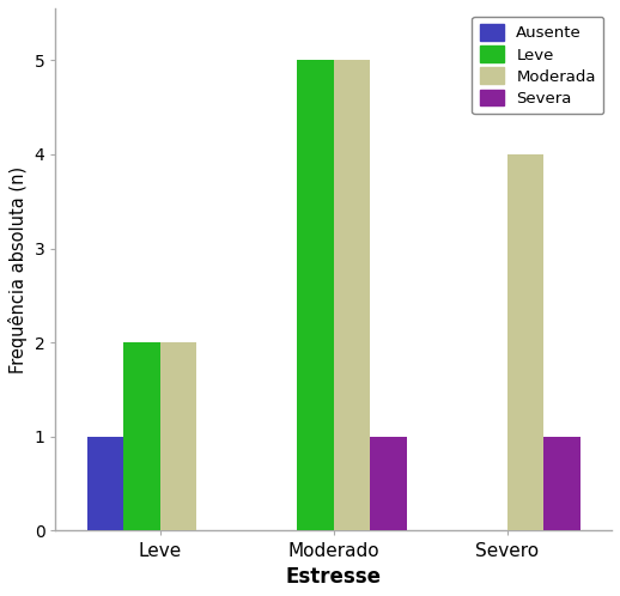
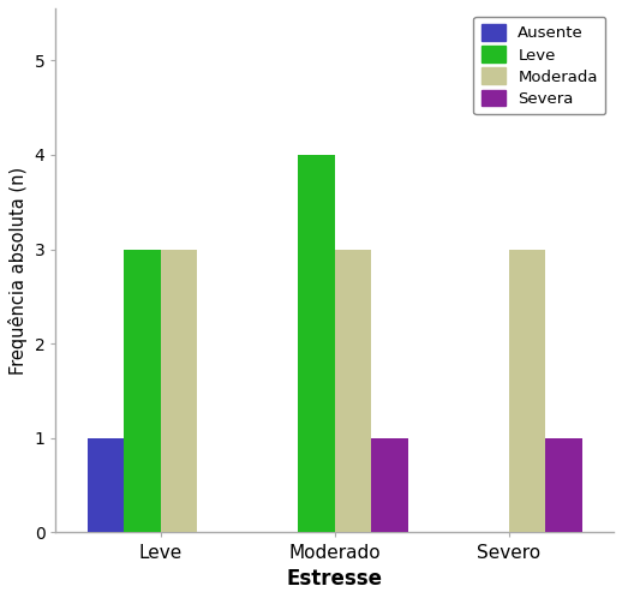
Leve/Leve: 2 -> 3
Moderada/Leve: 2 -> 3
Leve/Moderado: 5 -> 4
Moderada/Moderado: 5 -> 3
Moderada/Severo: 4 -> 3
